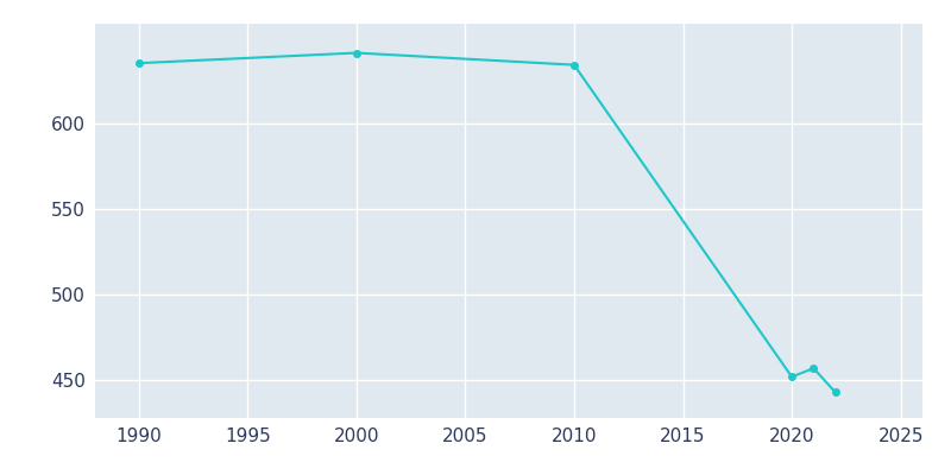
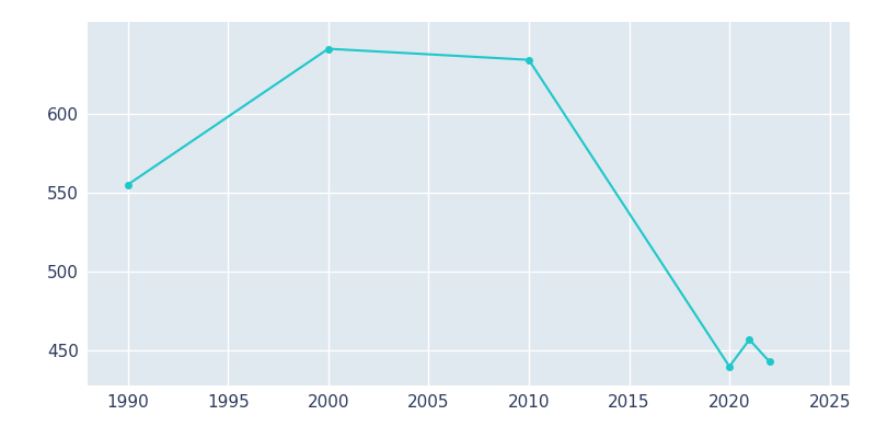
1990: 635 -> 555
2020: 452 -> 440
